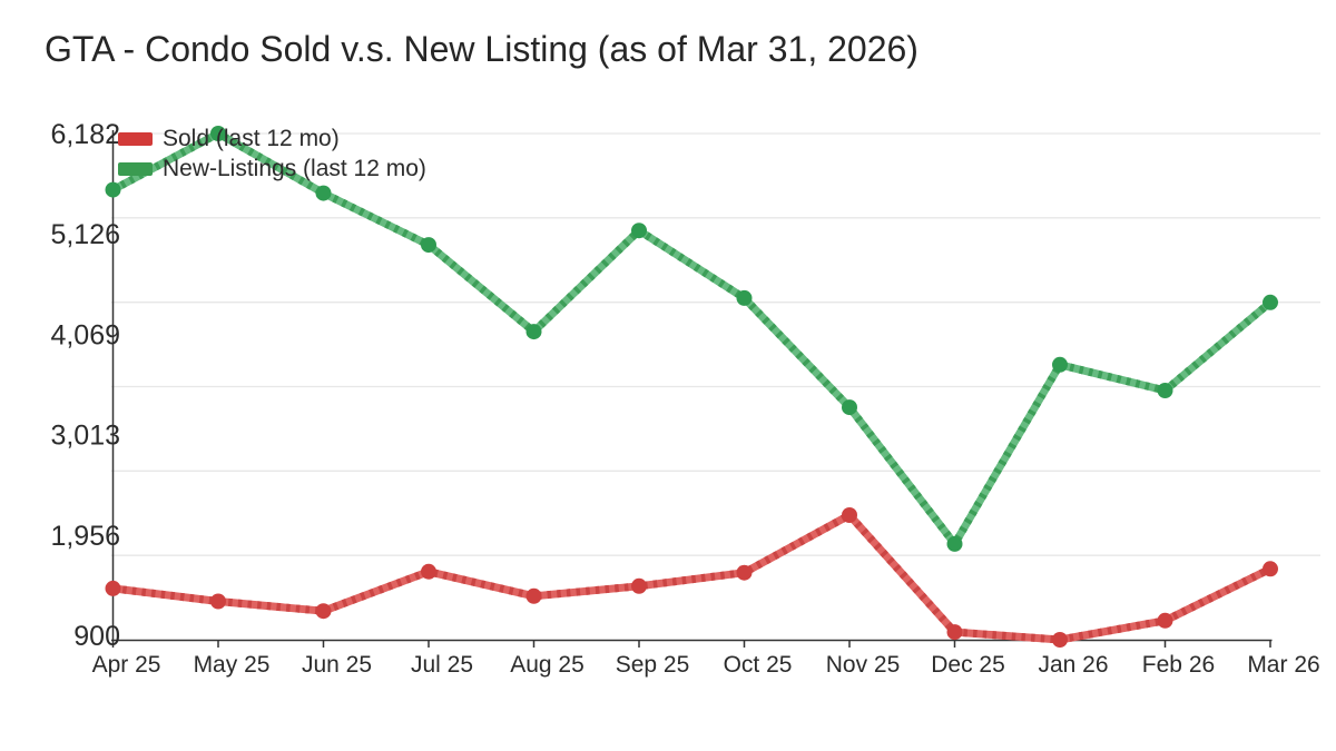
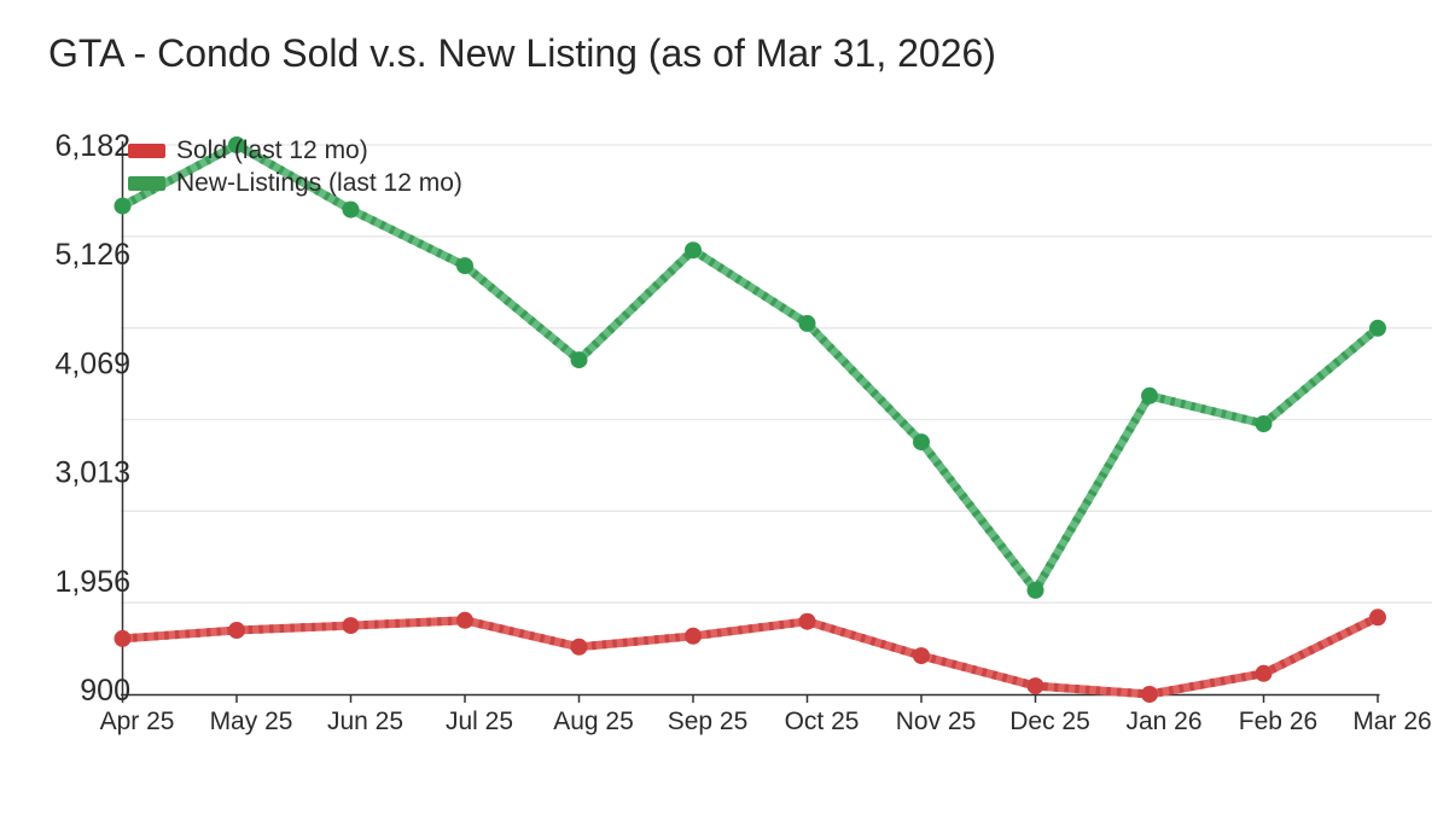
Sold (last 12 mo)/May 25: 1300 -> 1500
Sold (last 12 mo)/Jun 25: 1200 -> 1600
Sold (last 12 mo)/Nov 25: 2200 -> 1300
